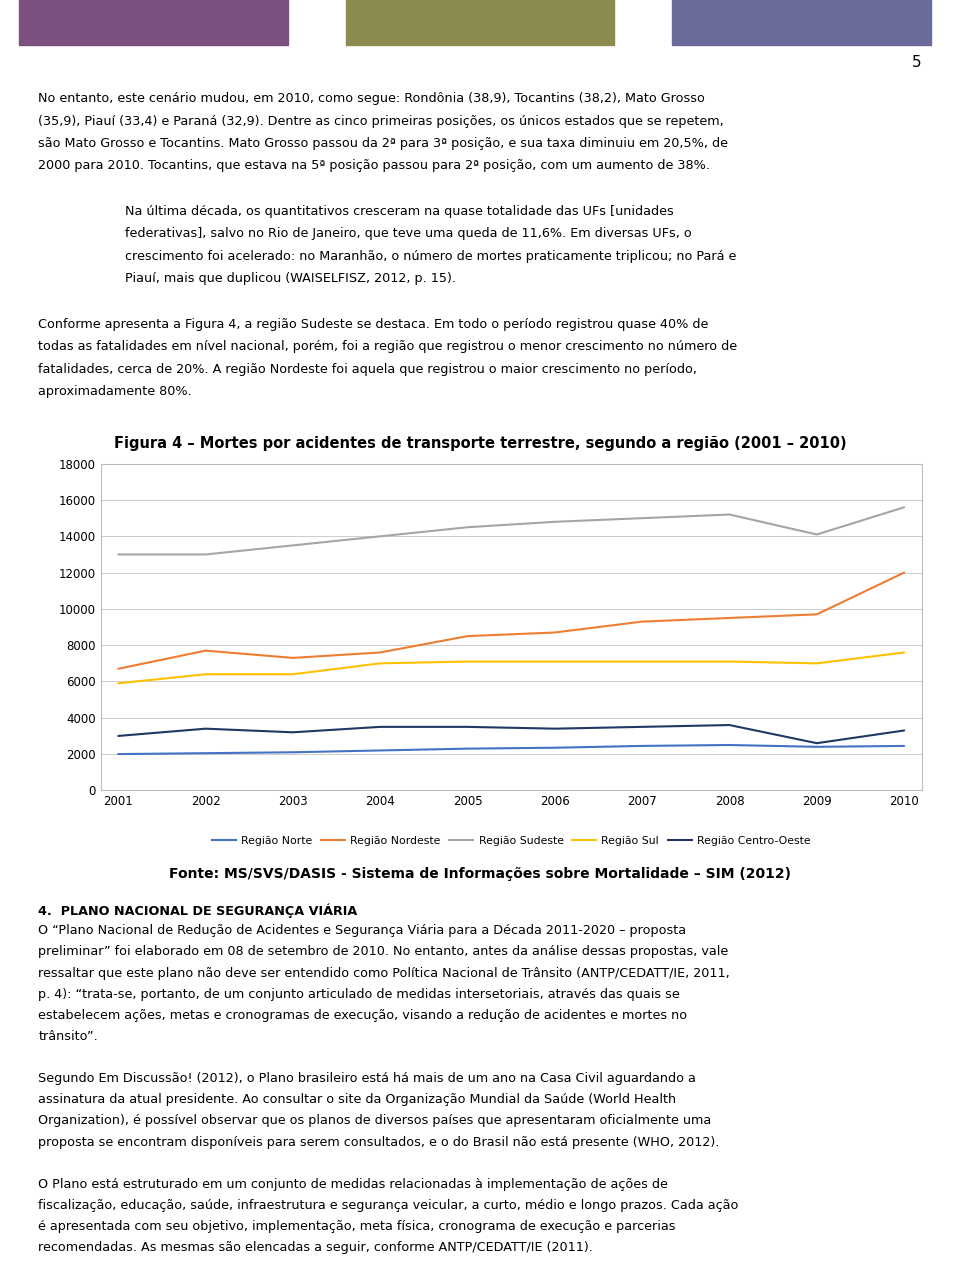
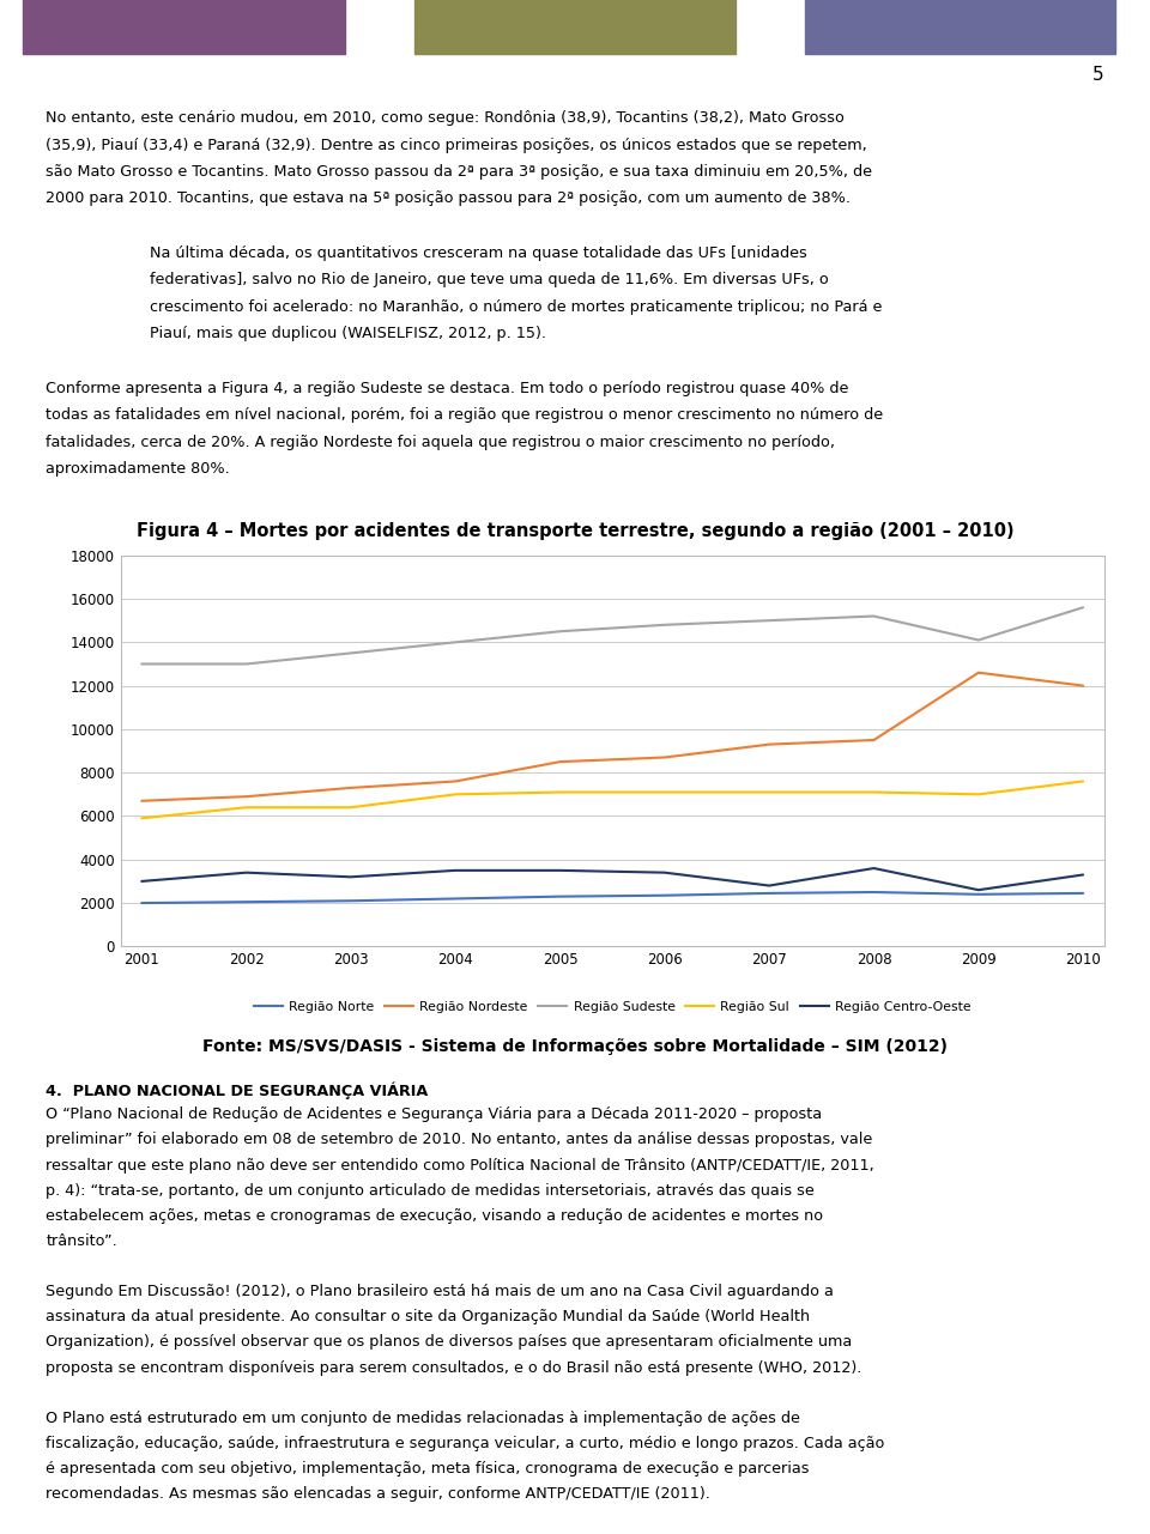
Região Nordeste/2002: 7700 -> 6900
Região Centro-Oeste/2007: 3500 -> 2800
Região Nordeste/2009: 9700 -> 12600
